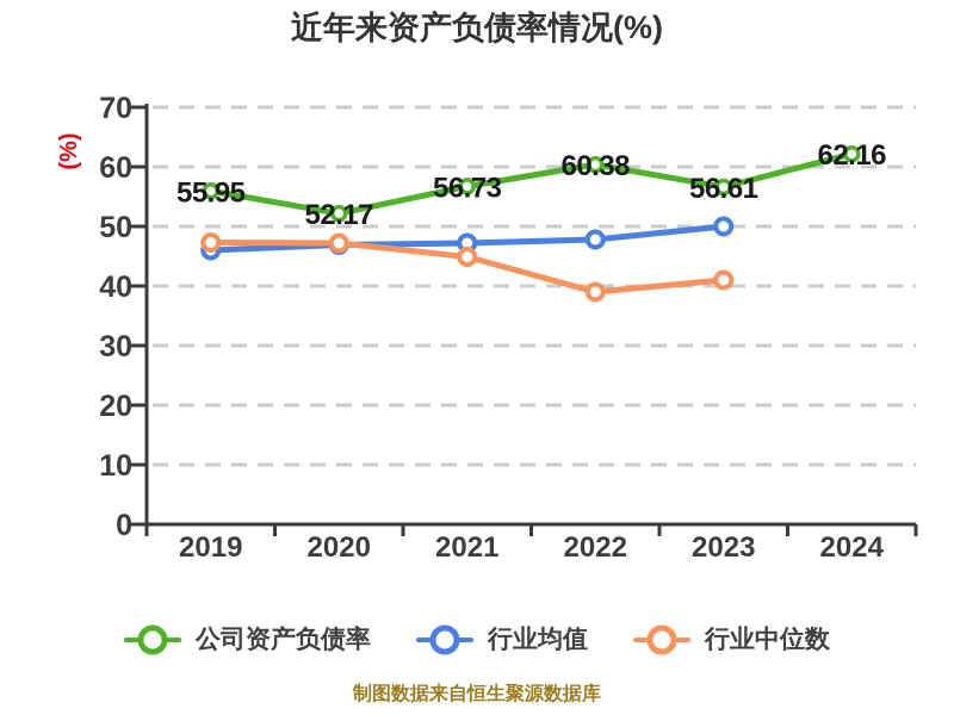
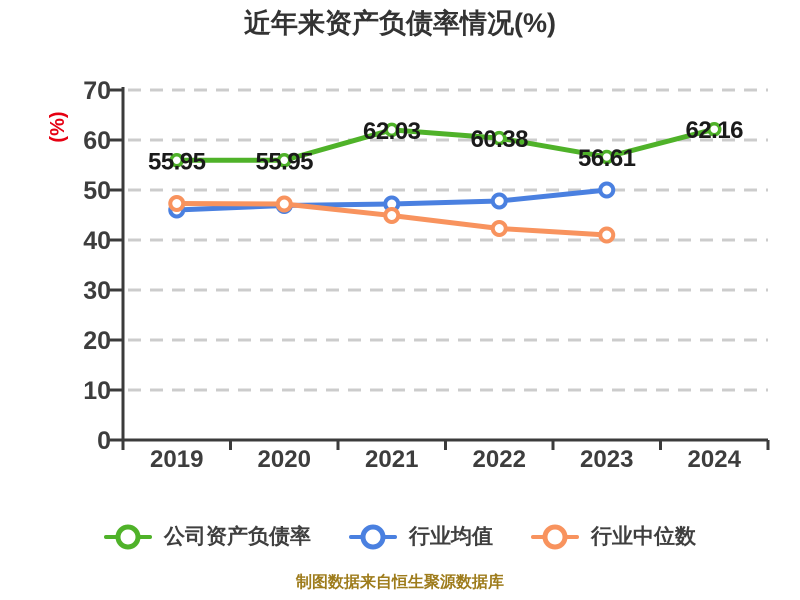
公司资产负债率/2020: 52.17 -> 55.95
公司资产负债率/2021: 56.73 -> 62.03
行业中位数/2022: 39 -> 42
